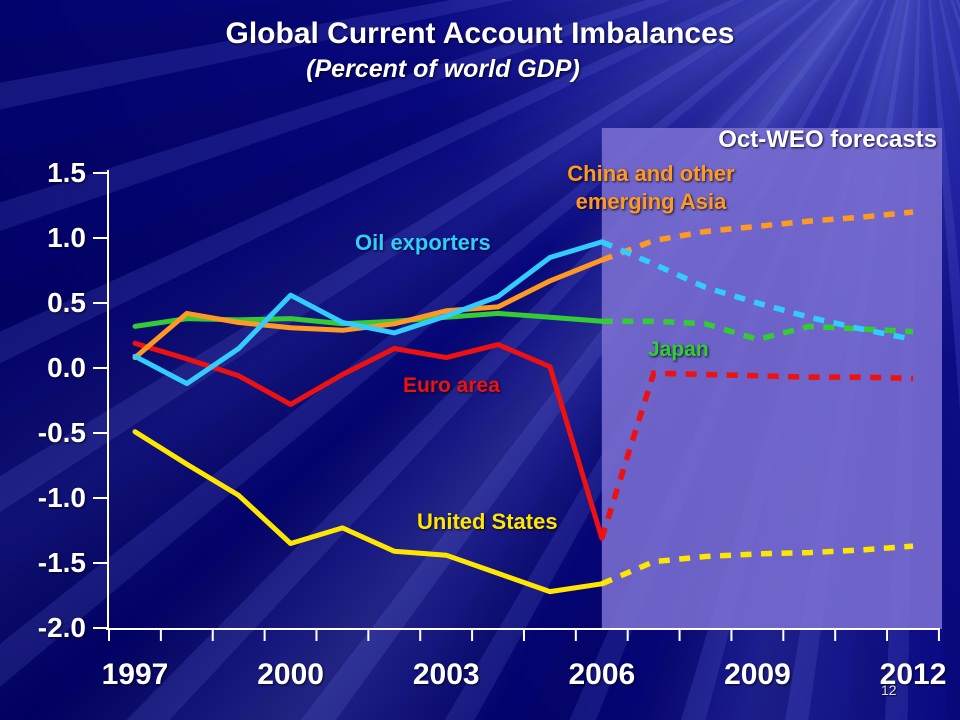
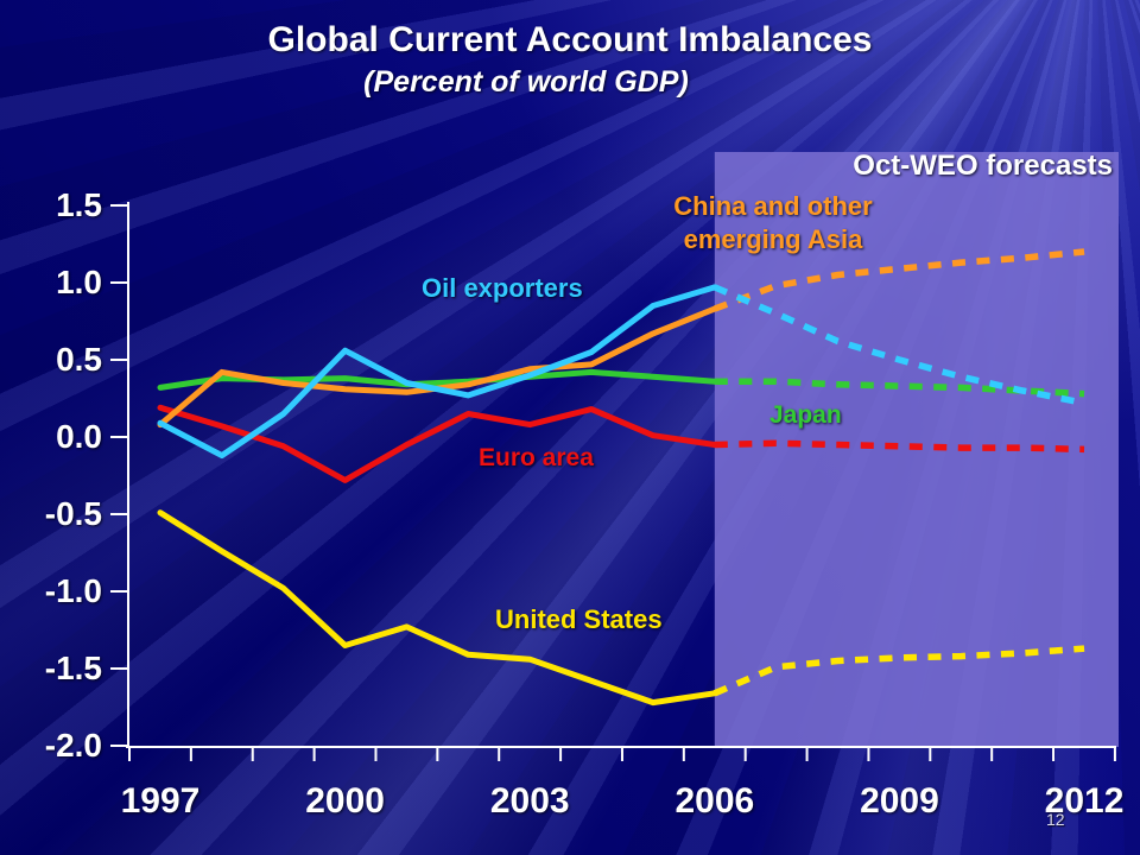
Euro area/2006: -1.31 -> -0.05
Japan/2009: 0.22 -> 0.33
